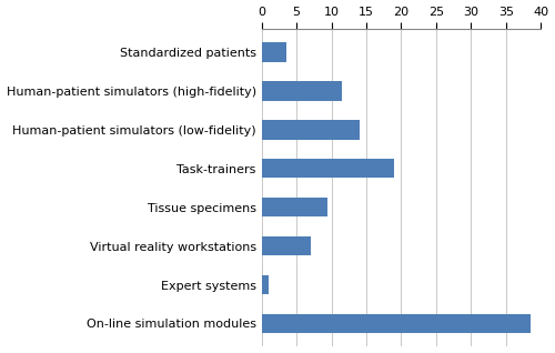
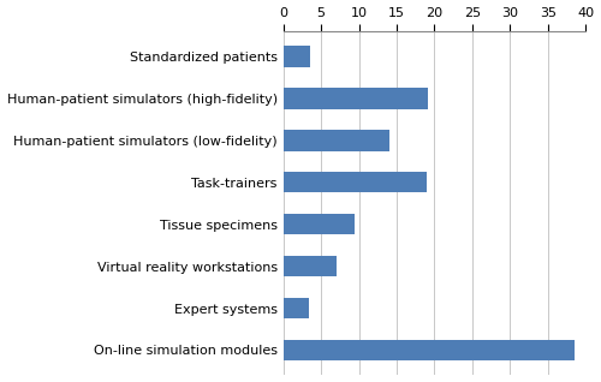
Human-patient simulators (high-fidelity): 11.5 -> 19.2
Expert systems: 1.0 -> 3.4
